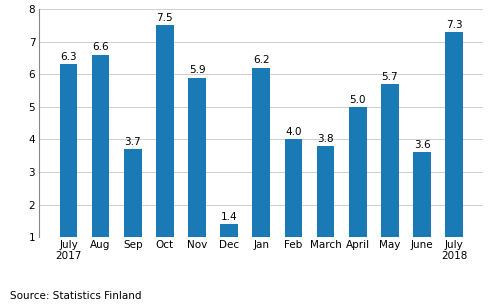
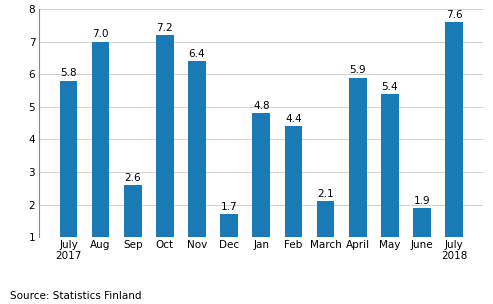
July 2017: 6.3 -> 5.8
Aug: 6.6 -> 7.0
Sep: 3.7 -> 2.6
Oct: 7.5 -> 7.2
Nov: 5.9 -> 6.4
Dec: 1.4 -> 1.7
Jan: 6.2 -> 4.8
Feb: 4.0 -> 4.4
March: 3.8 -> 2.1
April: 5.0 -> 5.9
May: 5.7 -> 5.4
June: 3.6 -> 1.9
July 2018: 7.3 -> 7.6
